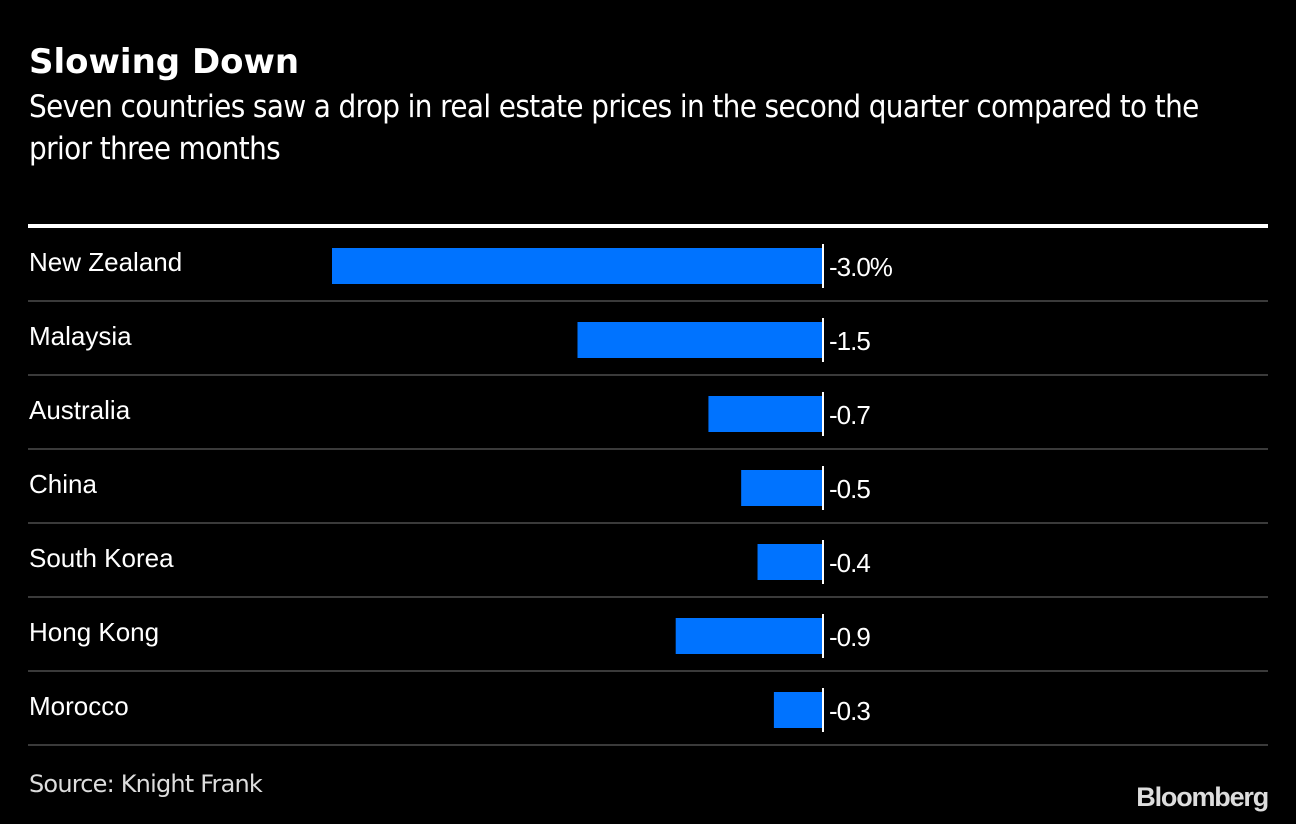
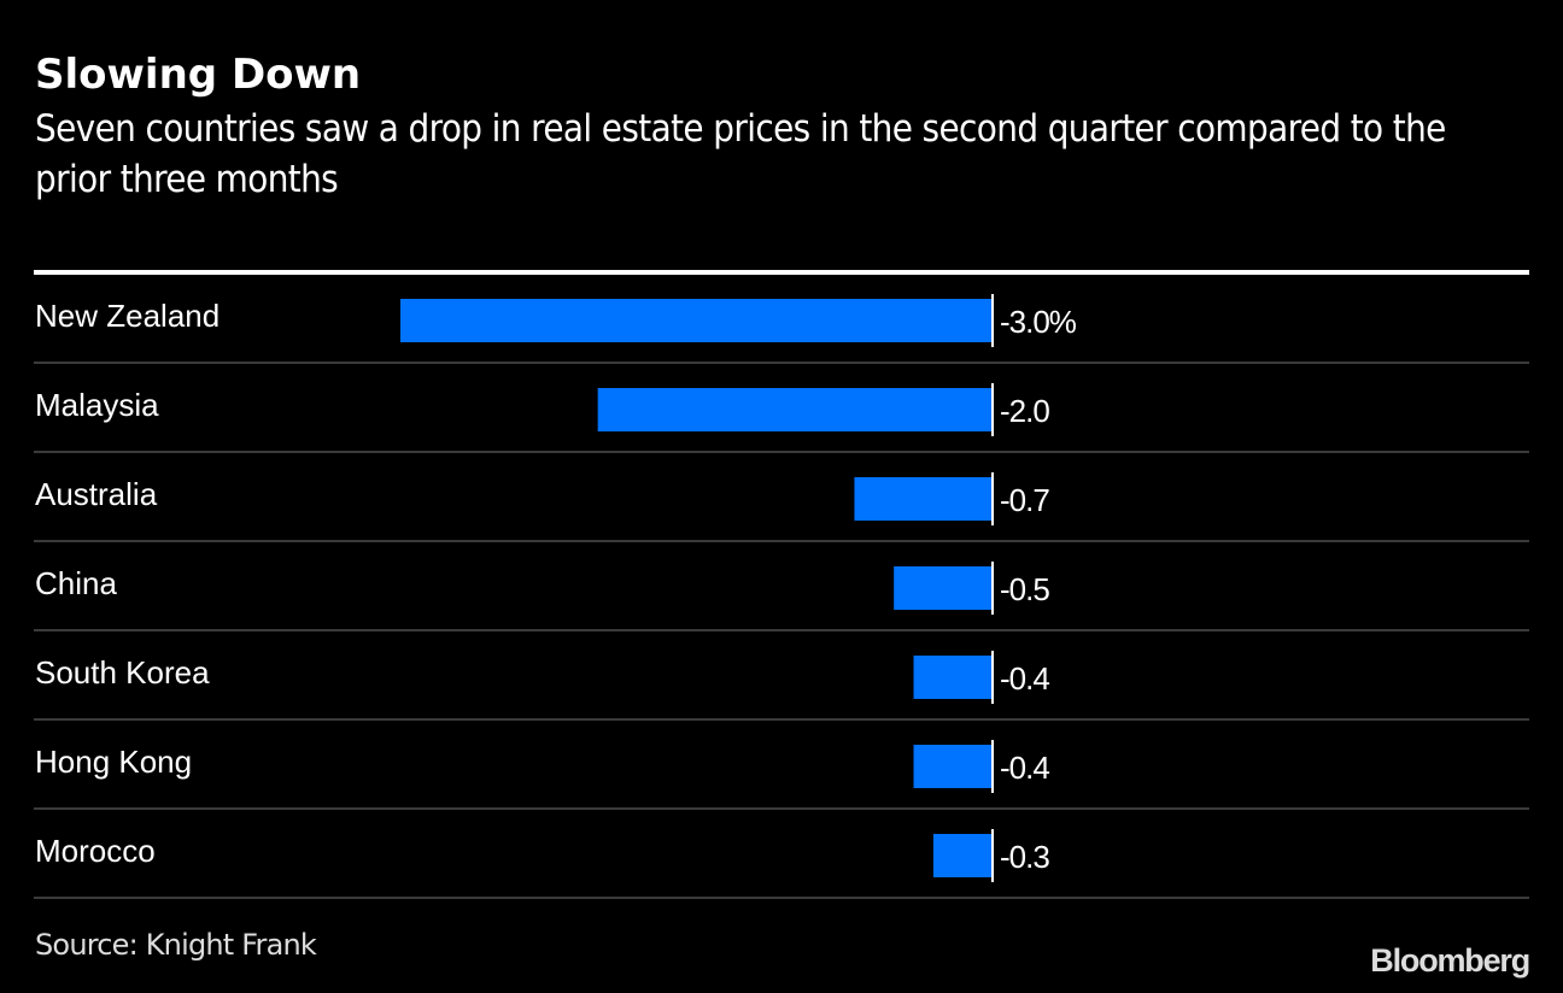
Malaysia: -1.5 -> -2.0
Hong Kong: -0.9 -> -0.4
